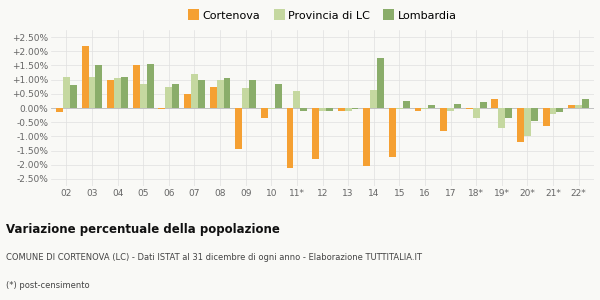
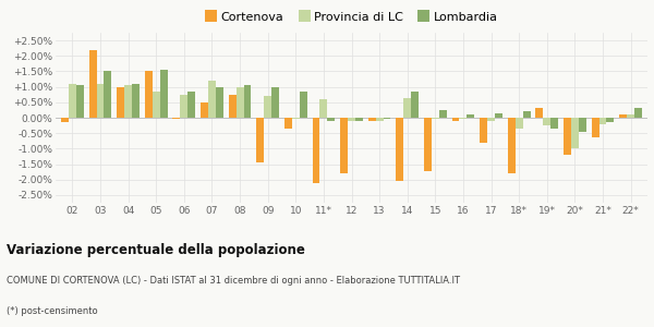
Lombardia/02: 0.80% -> 1.05%
Lombardia/14: 1.75% -> 0.85%
Cortenova/18*: -0.05% -> -1.80%
Provincia di LC/19*: -0.70% -> -0.25%
